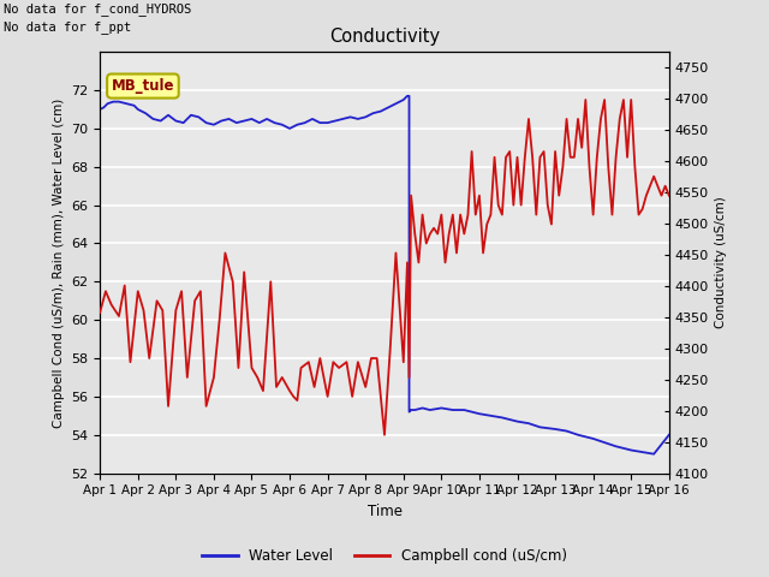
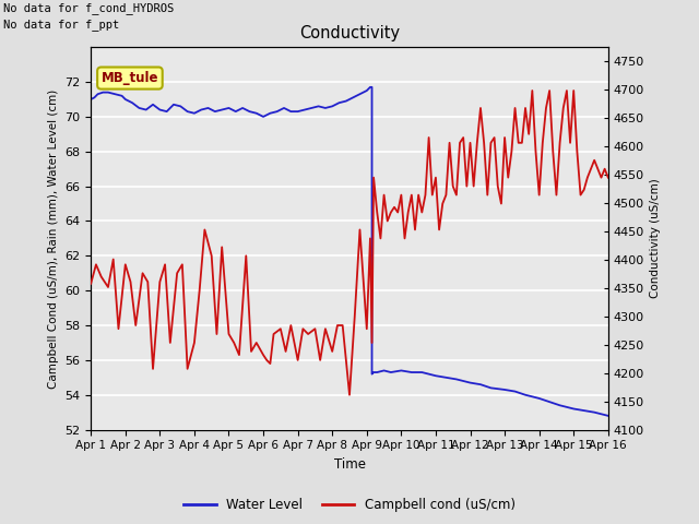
Water Level/Apr 16: 54.0 -> 52.8
